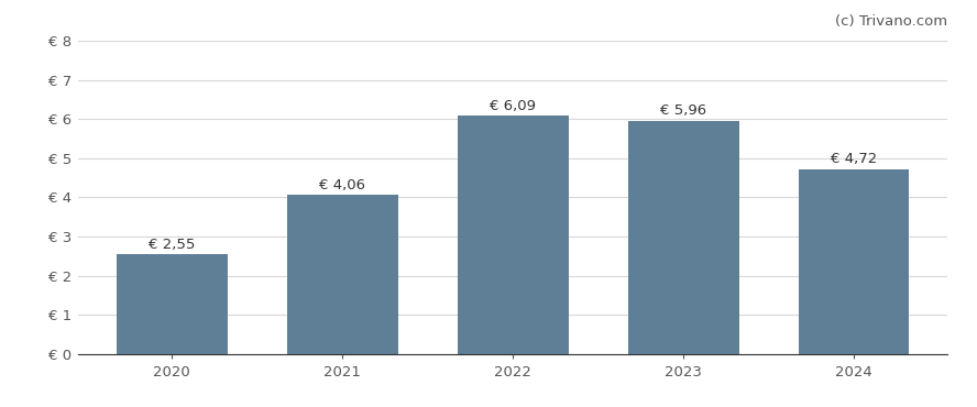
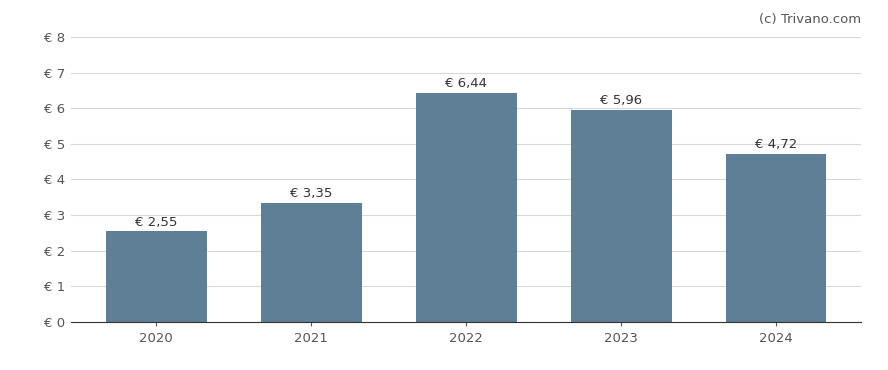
2021: 4,06 -> 3,35
2022: 6,09 -> 6,44
